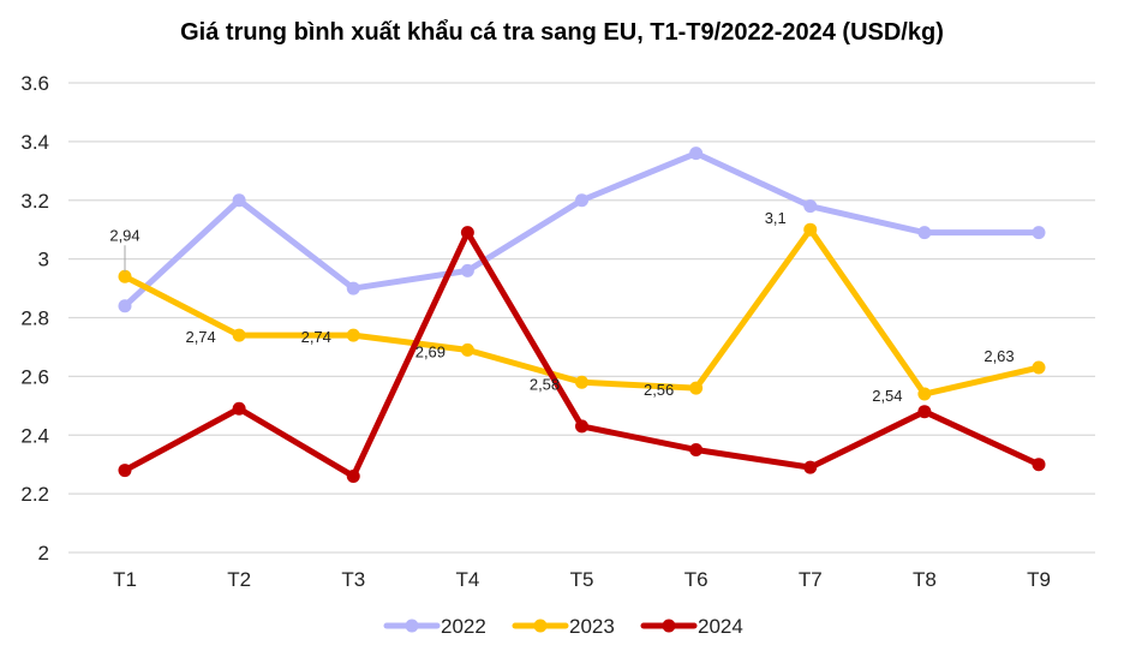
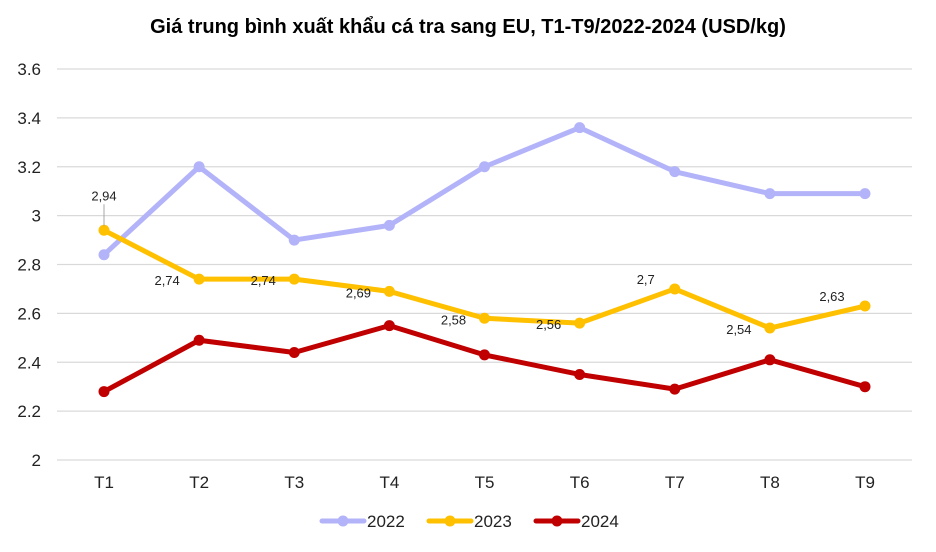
2024/T3: 2.26 -> 2.44
2024/T4: 3.09 -> 2.55
2023/T7: 3,1 -> 2,7
2024/T8: 2.48 -> 2.41
